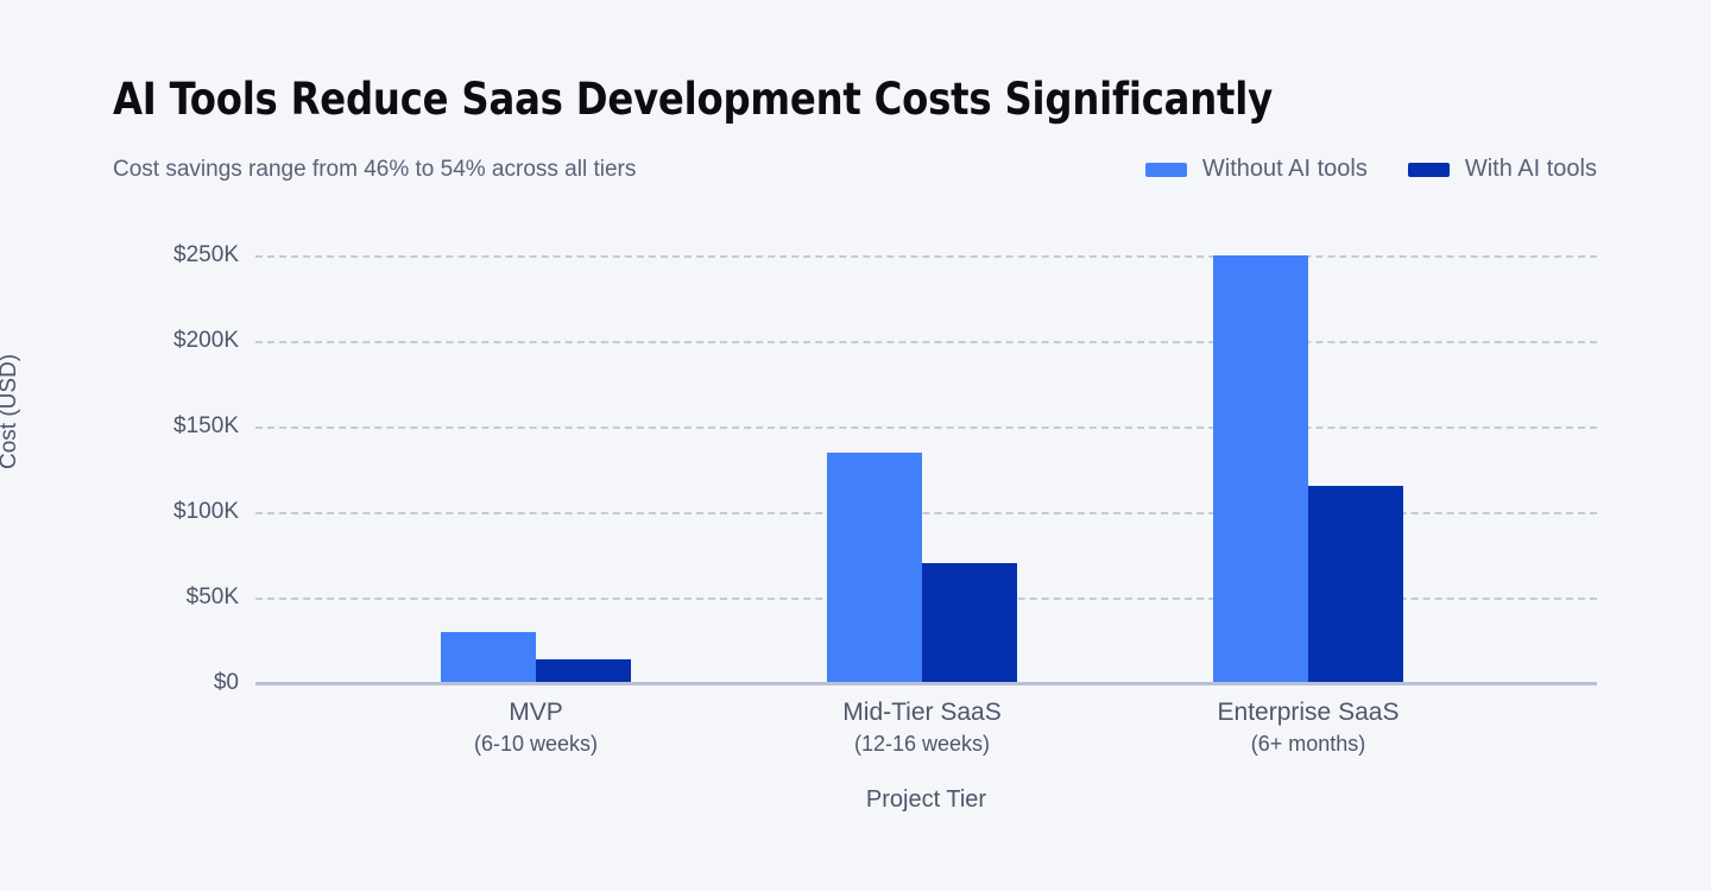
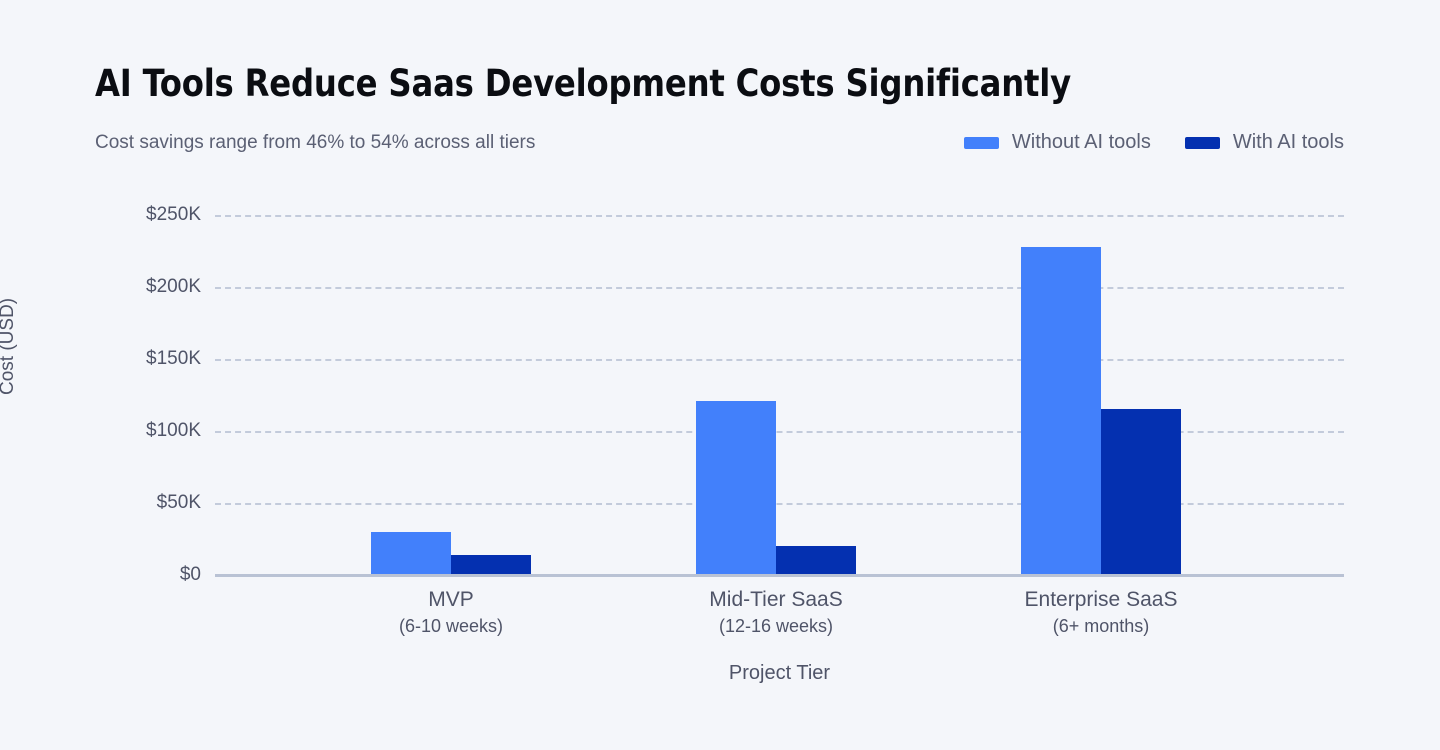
Without AI tools/Mid-Tier SaaS: $135K -> $121K
With AI tools/Mid-Tier SaaS: $70K -> $20K
Without AI tools/Enterprise SaaS: $250K -> $228K
